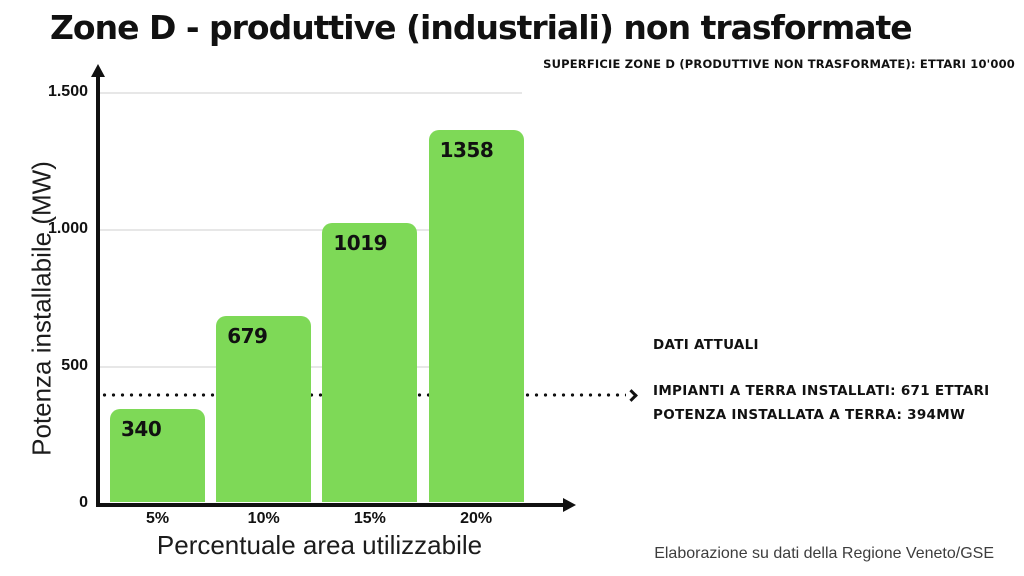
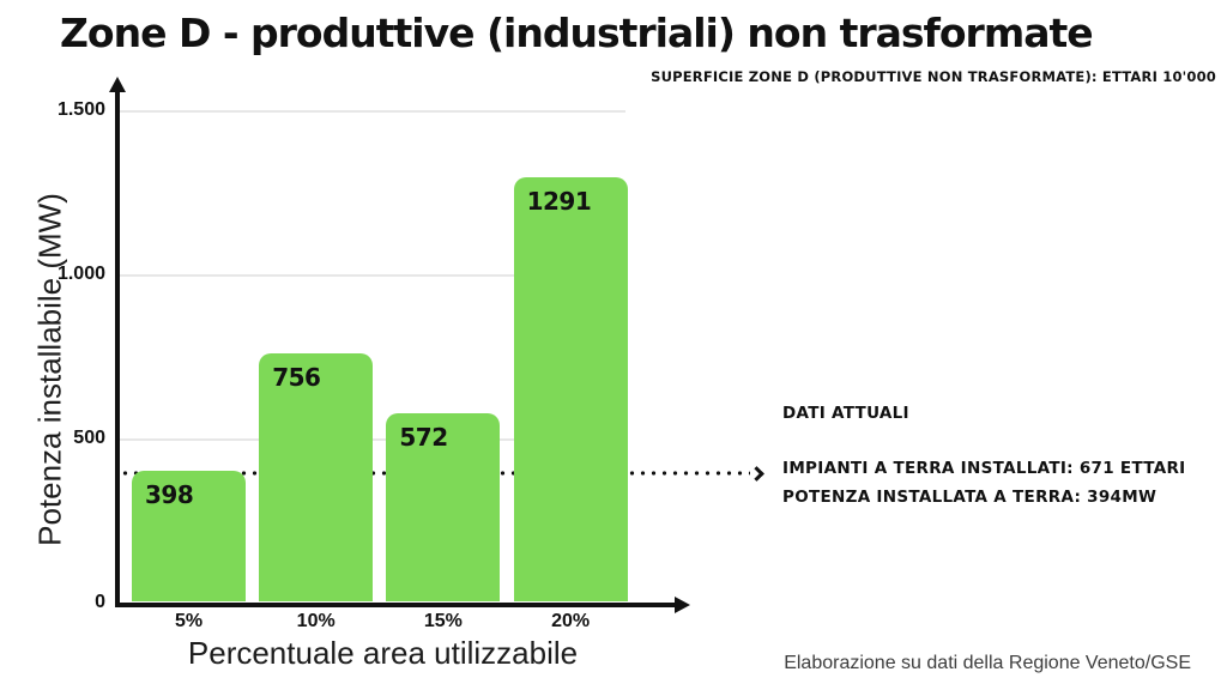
5%: 340 -> 398
10%: 679 -> 756
15%: 1019 -> 572
20%: 1358 -> 1291
